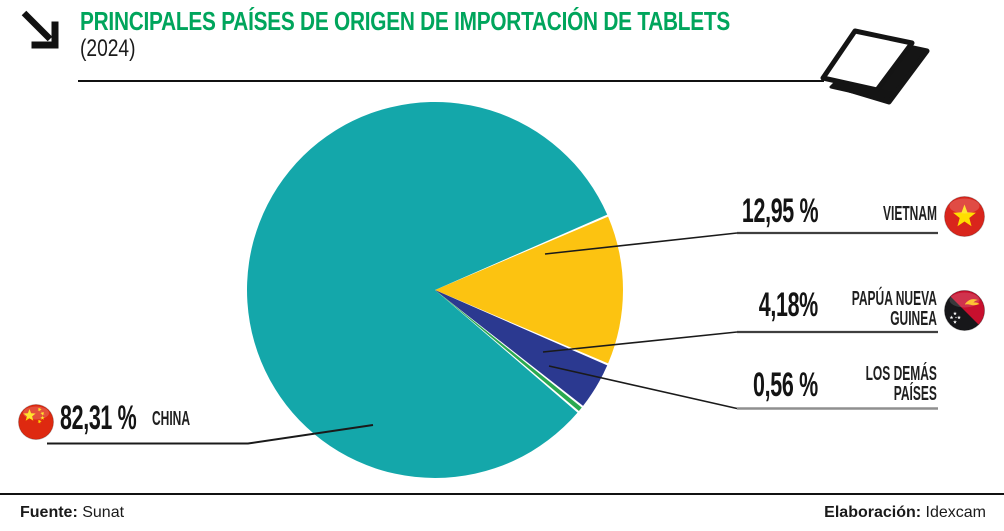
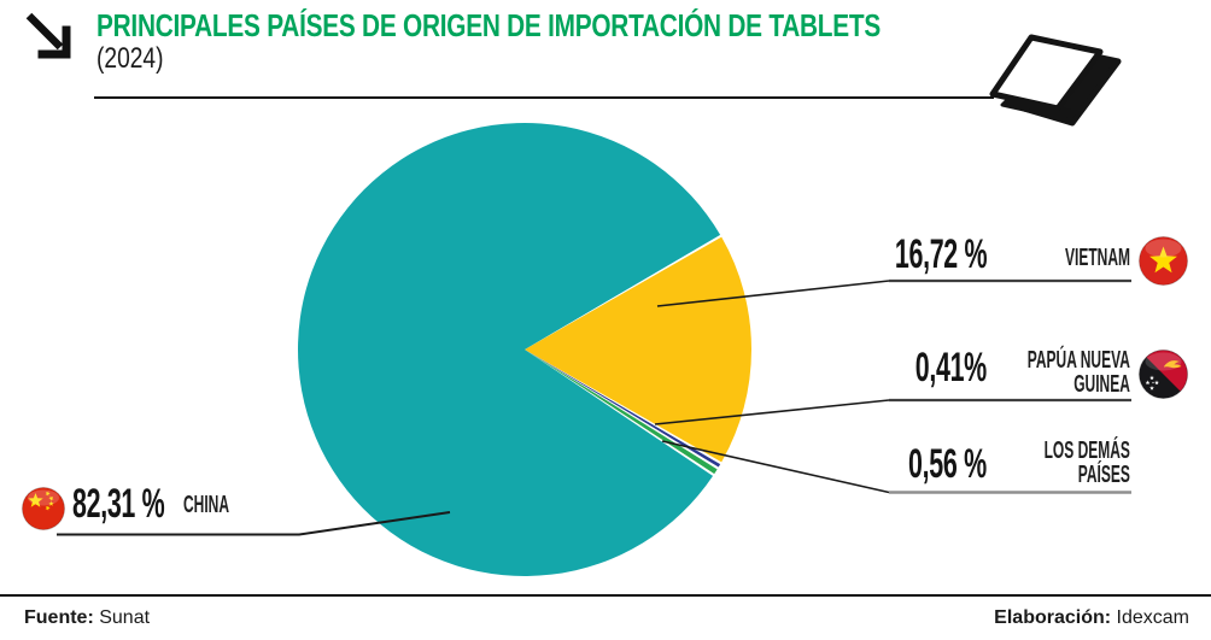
VIETNAM: 12,95 -> 16,72
PAPÚA NUEVA GUINEA: 4,18% -> 0,41%
